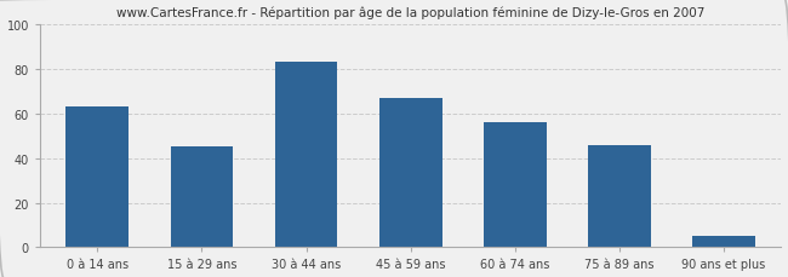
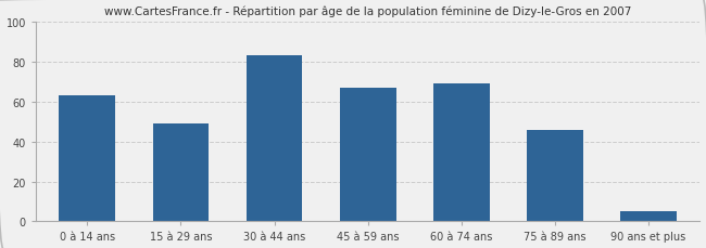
15 à 29 ans: 45 -> 49
60 à 74 ans: 56 -> 69
